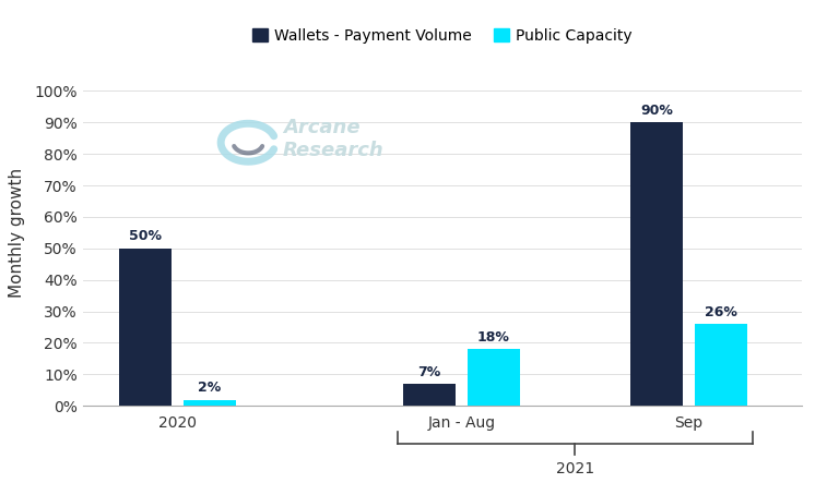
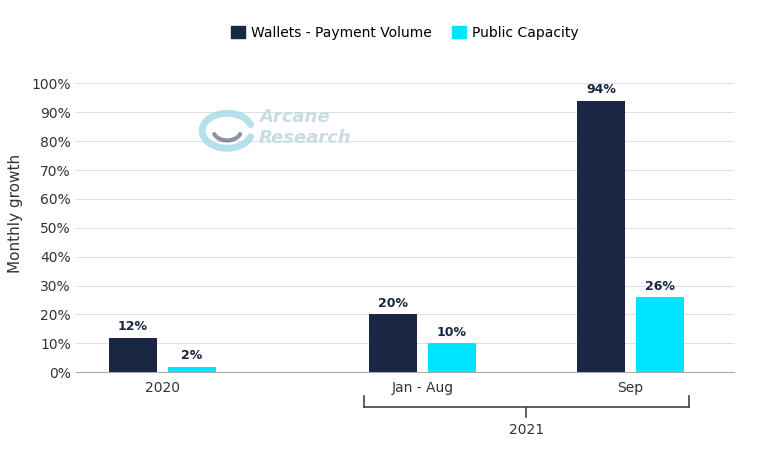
Wallets - Payment Volume/2020: 50% -> 12%
Wallets - Payment Volume/Jan - Aug: 7% -> 20%
Public Capacity/Jan - Aug: 18% -> 10%
Wallets - Payment Volume/Sep: 90% -> 94%
